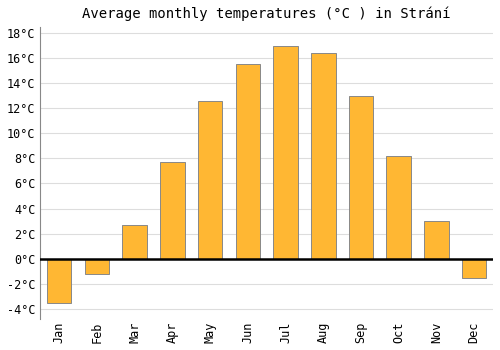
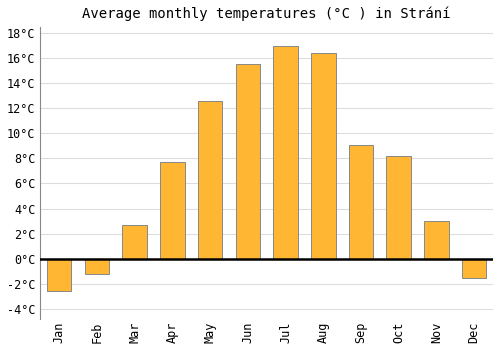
Jan: -3.5°C -> -2.6°C
Sep: 13.0°C -> 9.1°C
